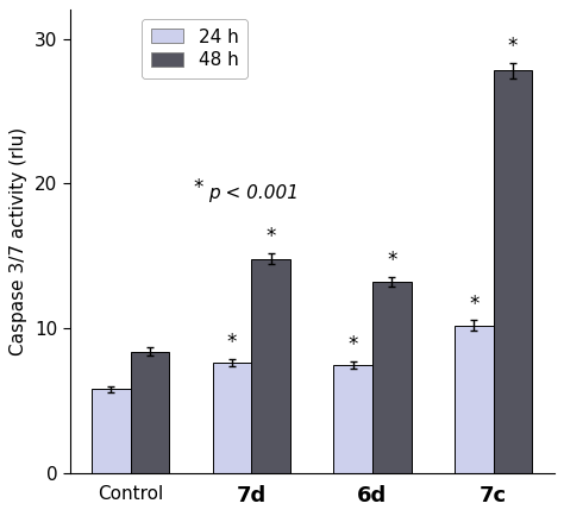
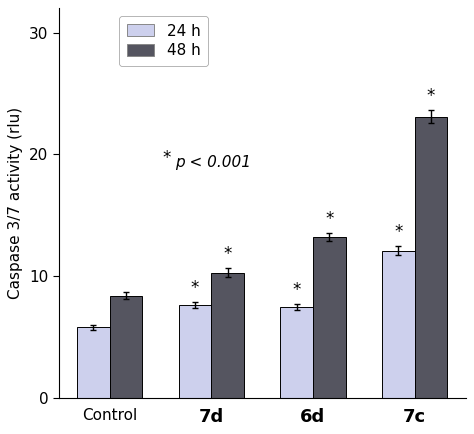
48 h/7d: 14.8 -> 10.3
24 h/7c: 10.2 -> 12.1
48 h/7c: 27.8 -> 23.1
